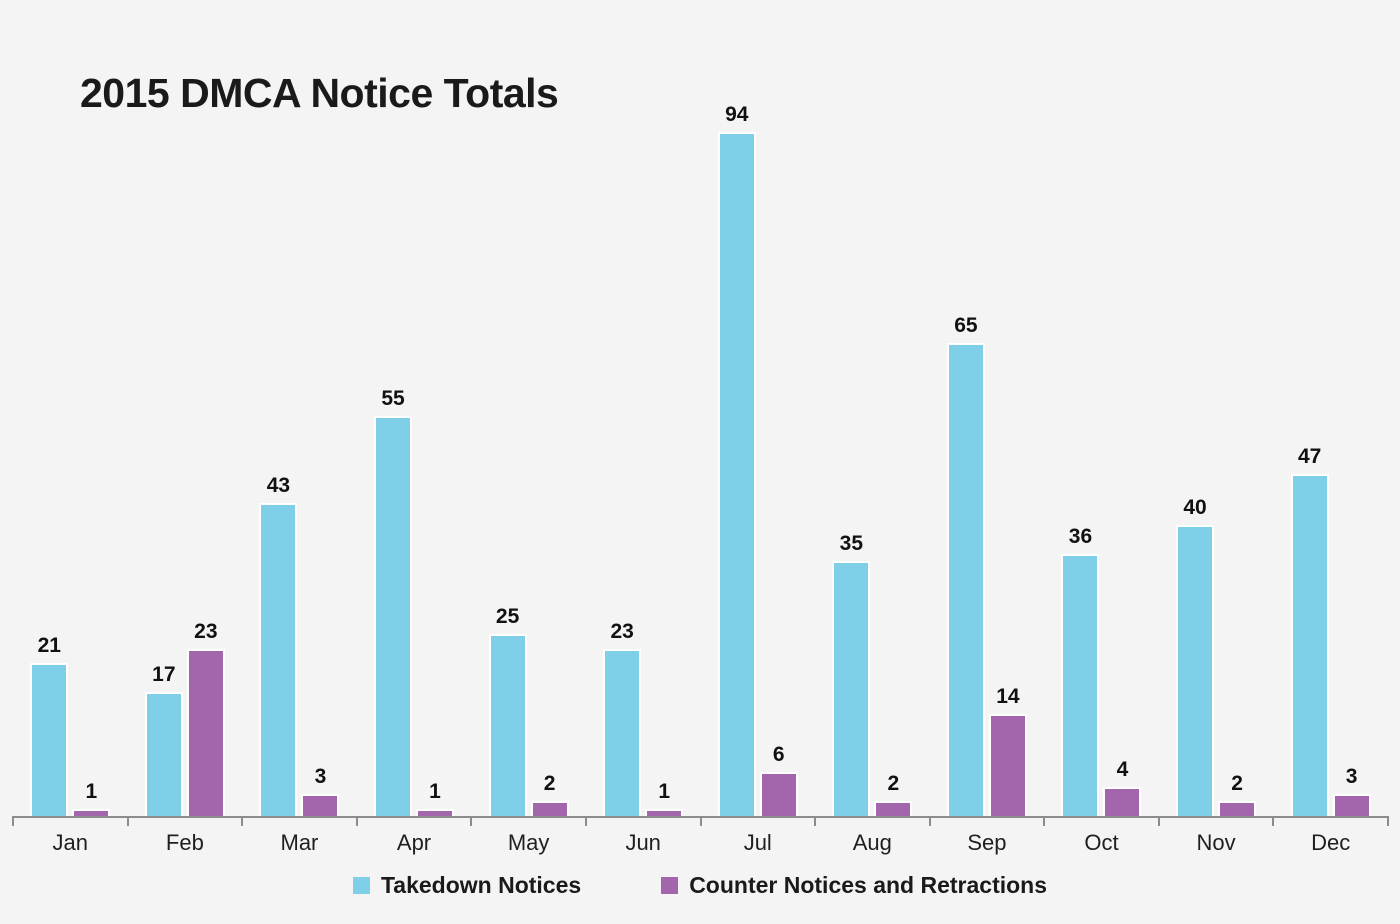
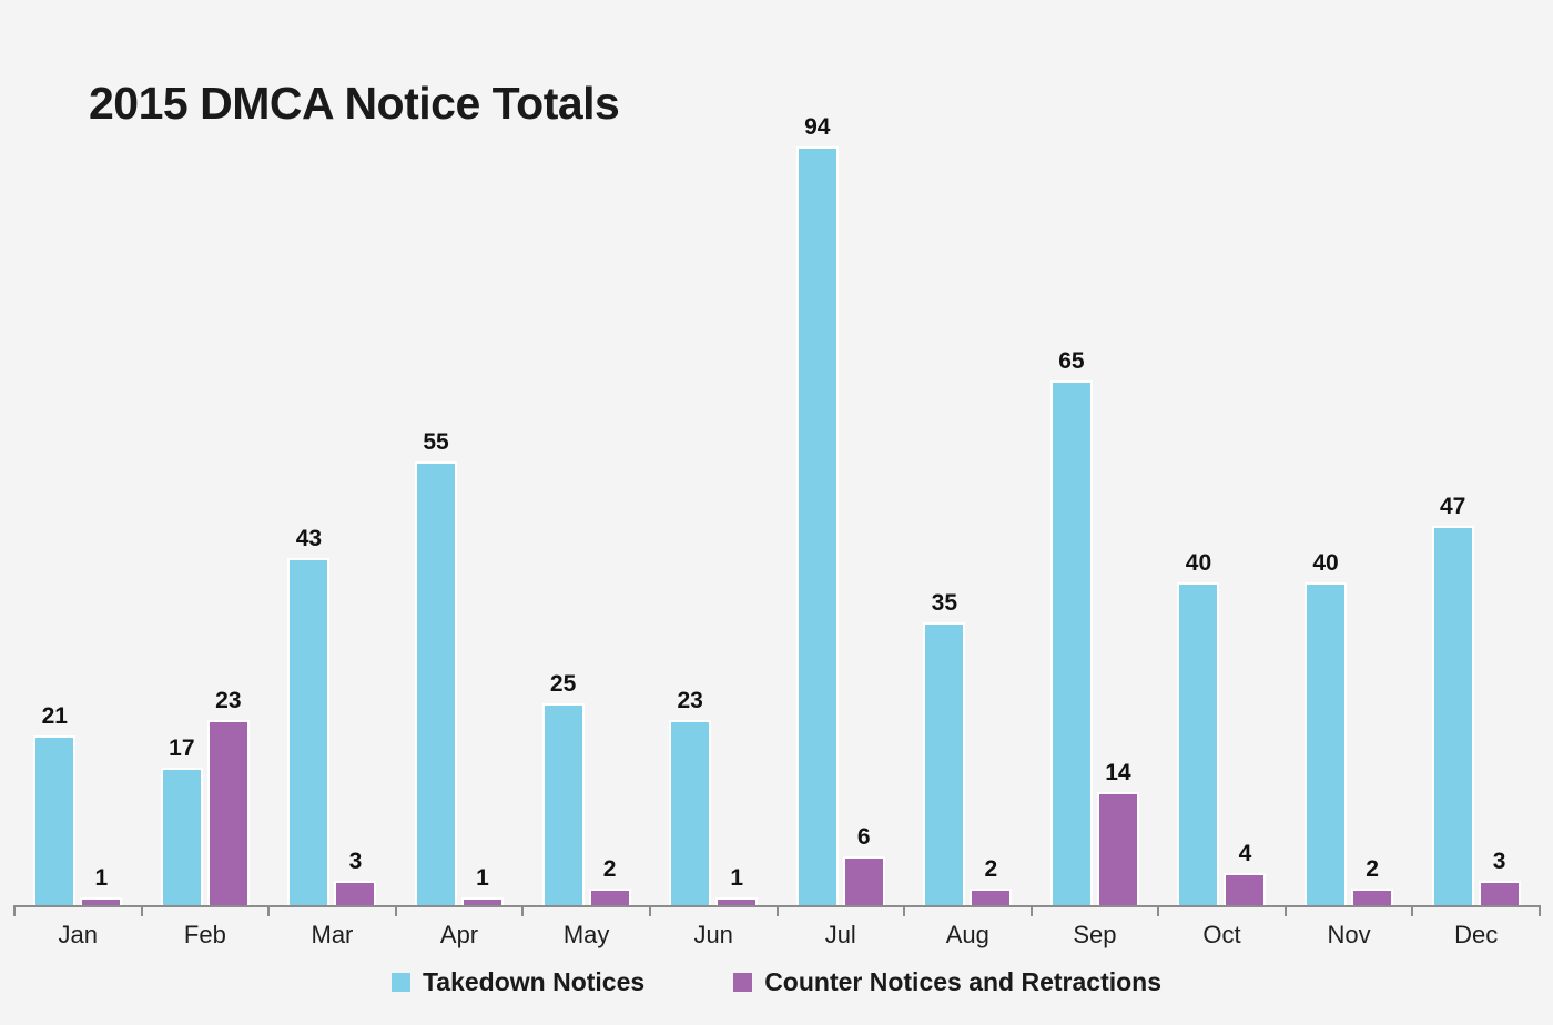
Takedown Notices/Oct: 36 -> 40
